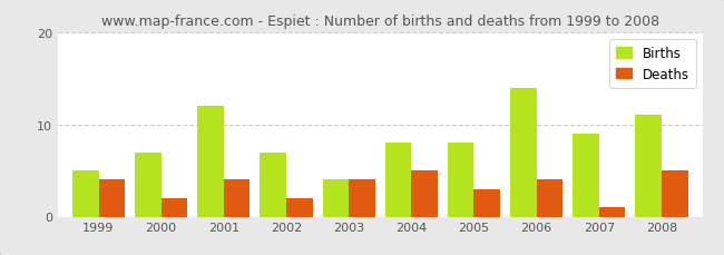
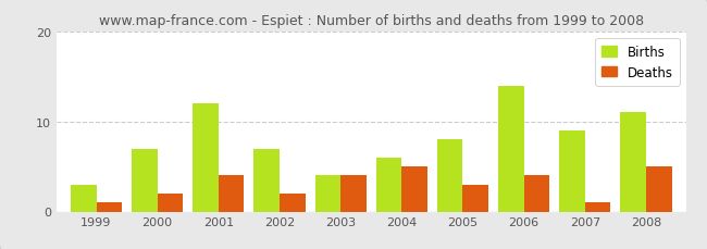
Births/1999: 5 -> 3
Deaths/1999: 4 -> 1
Births/2004: 8 -> 6
